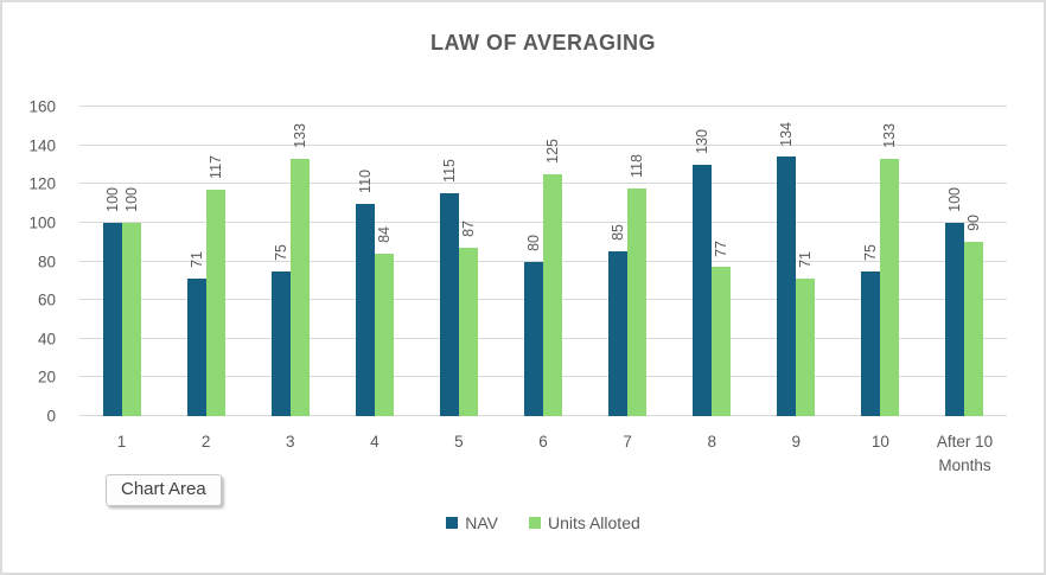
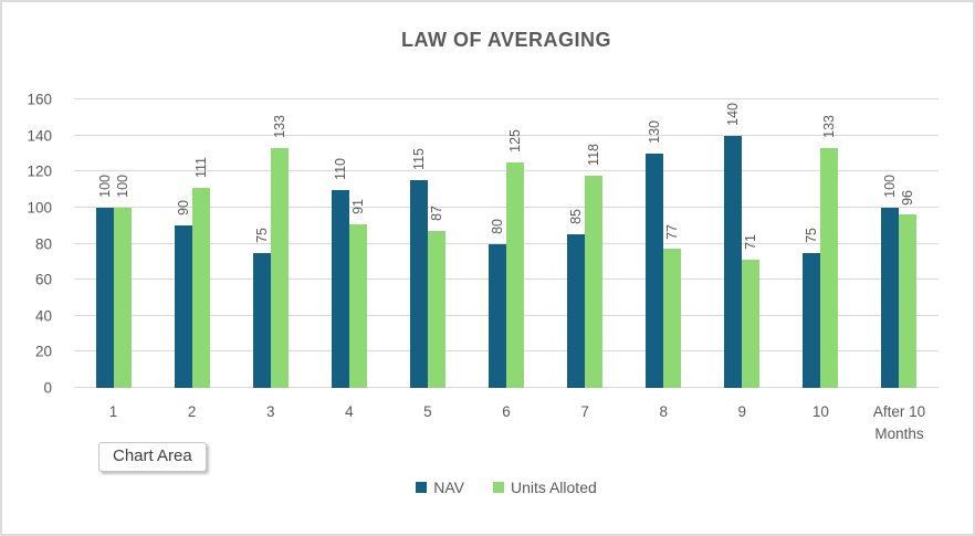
NAV/2: 71 -> 90
Units Alloted/2: 117 -> 111
Units Alloted/4: 84 -> 91
NAV/9: 134 -> 140
Units Alloted/After 10 Months: 90 -> 96
